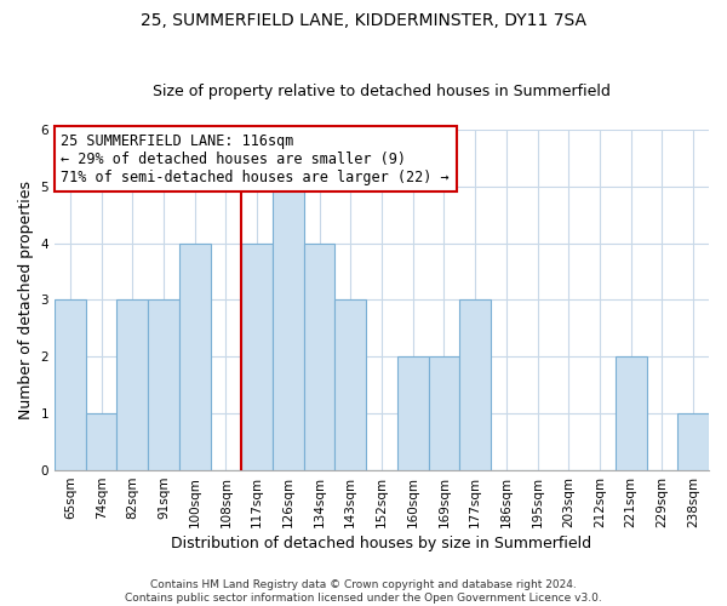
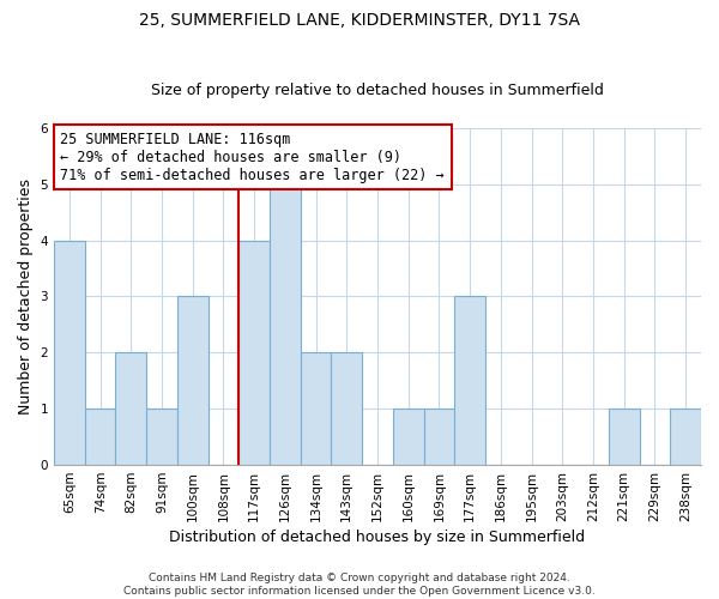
65sqm: 3 -> 4
82sqm: 3 -> 2
91sqm: 3 -> 1
100sqm: 4 -> 3
134sqm: 4 -> 2
143sqm: 3 -> 2
160sqm: 2 -> 1
169sqm: 2 -> 1
221sqm: 2 -> 1
